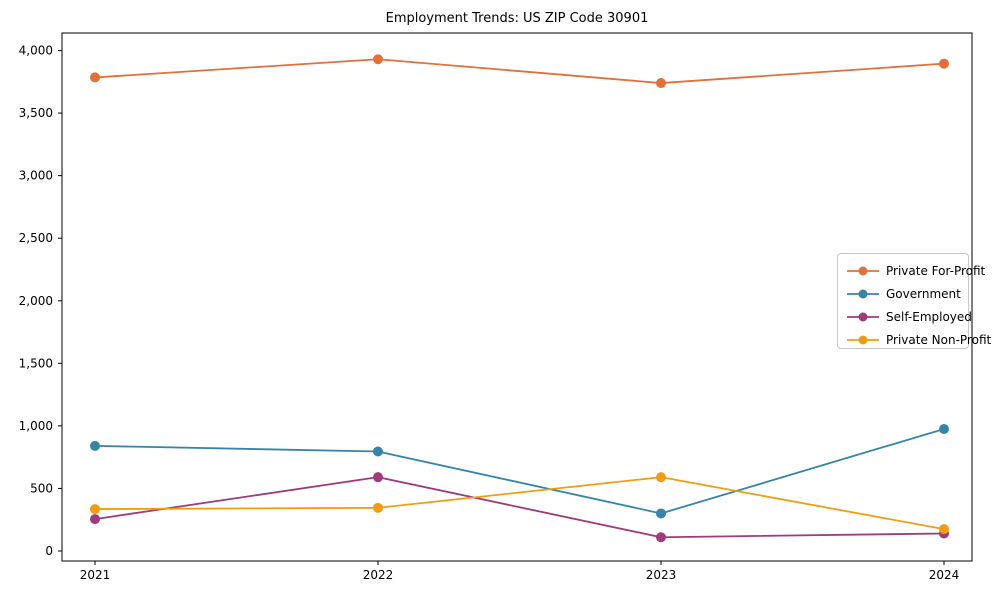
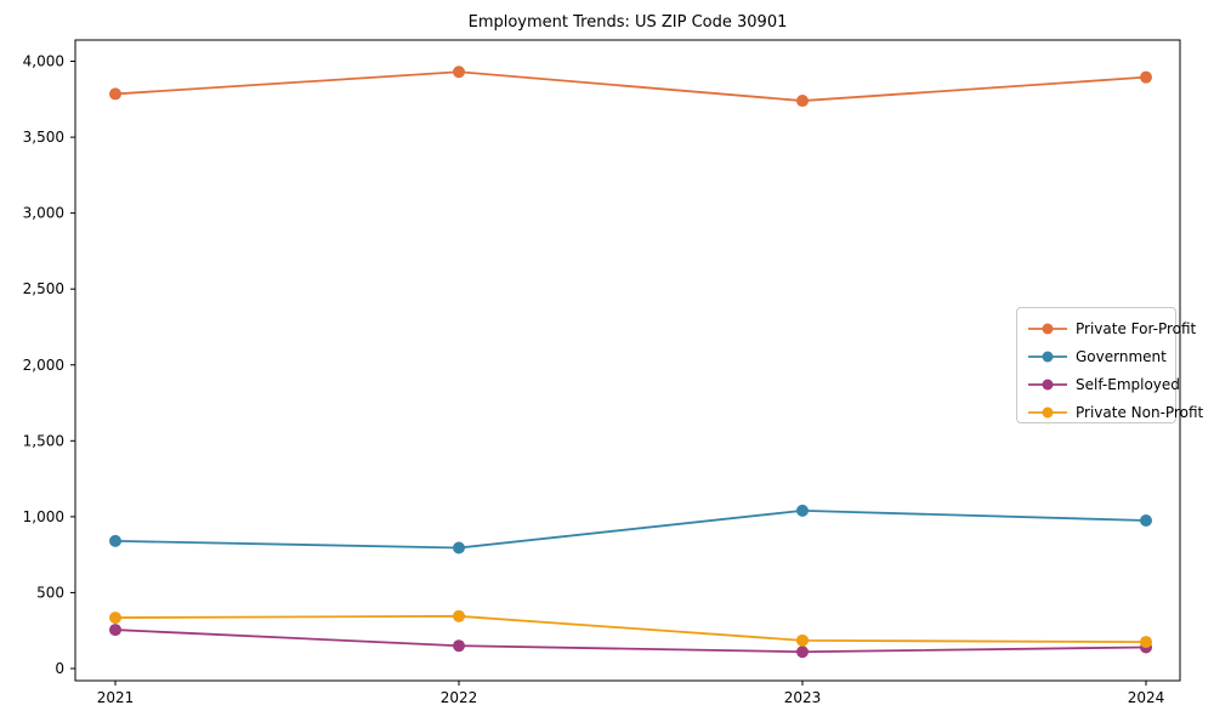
Self-Employed/2022: 590 -> 150
Government/2023: 300 -> 1040
Private Non-Profit/2023: 590 -> 180
